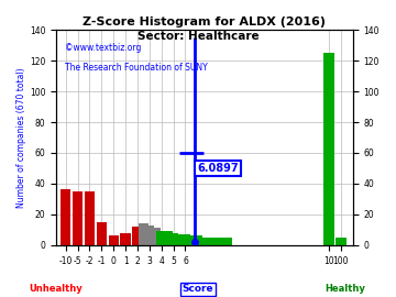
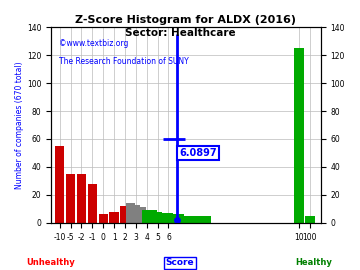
-10: 36 -> 55
-1: 15 -> 28
